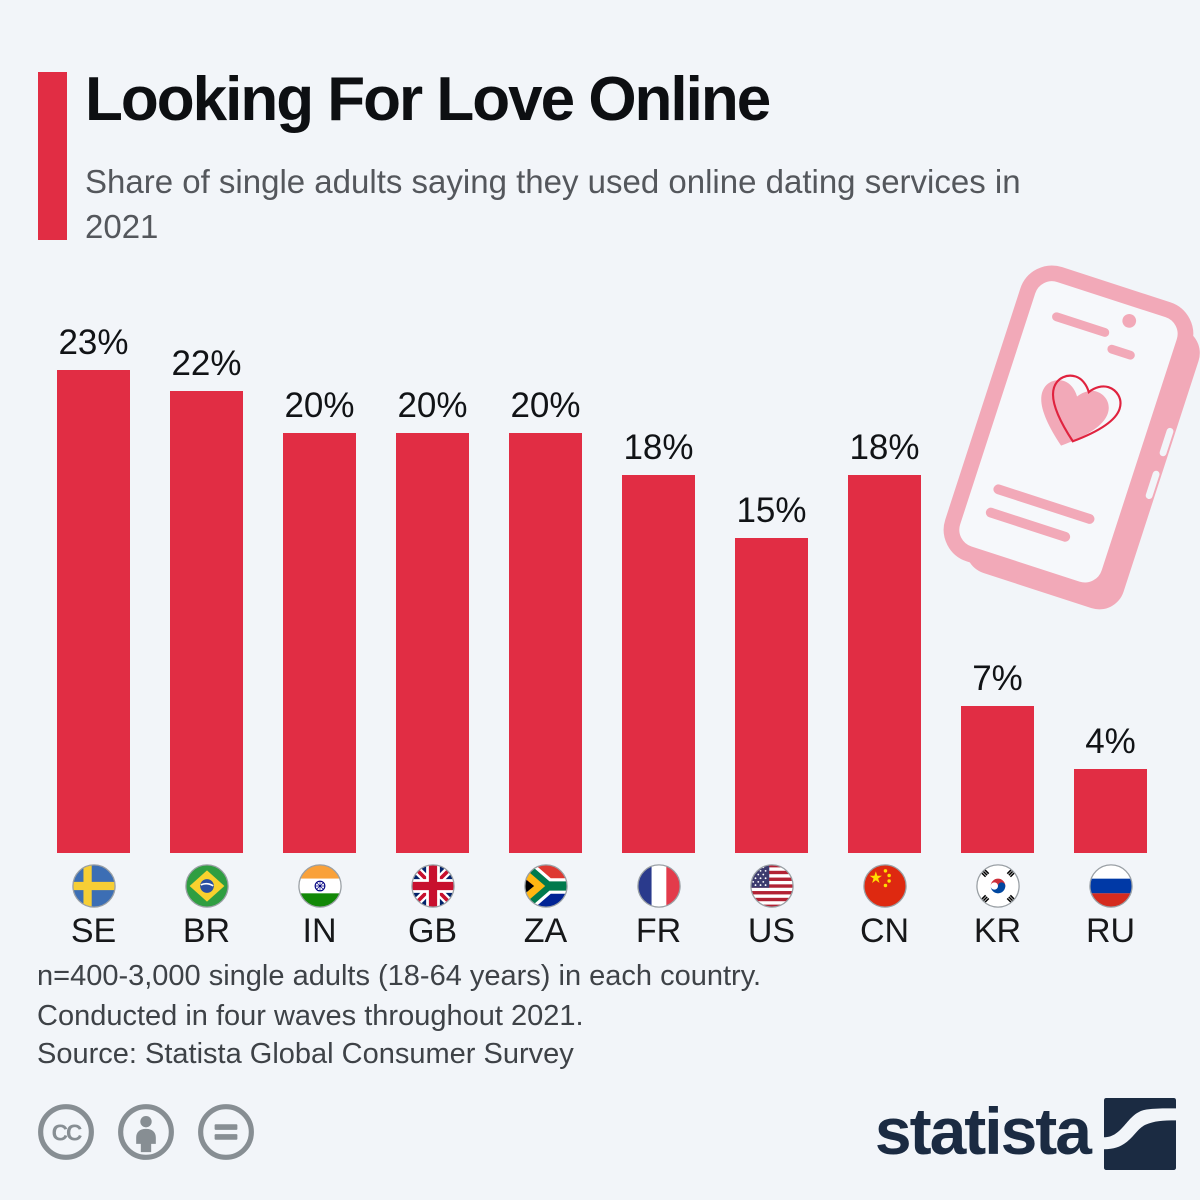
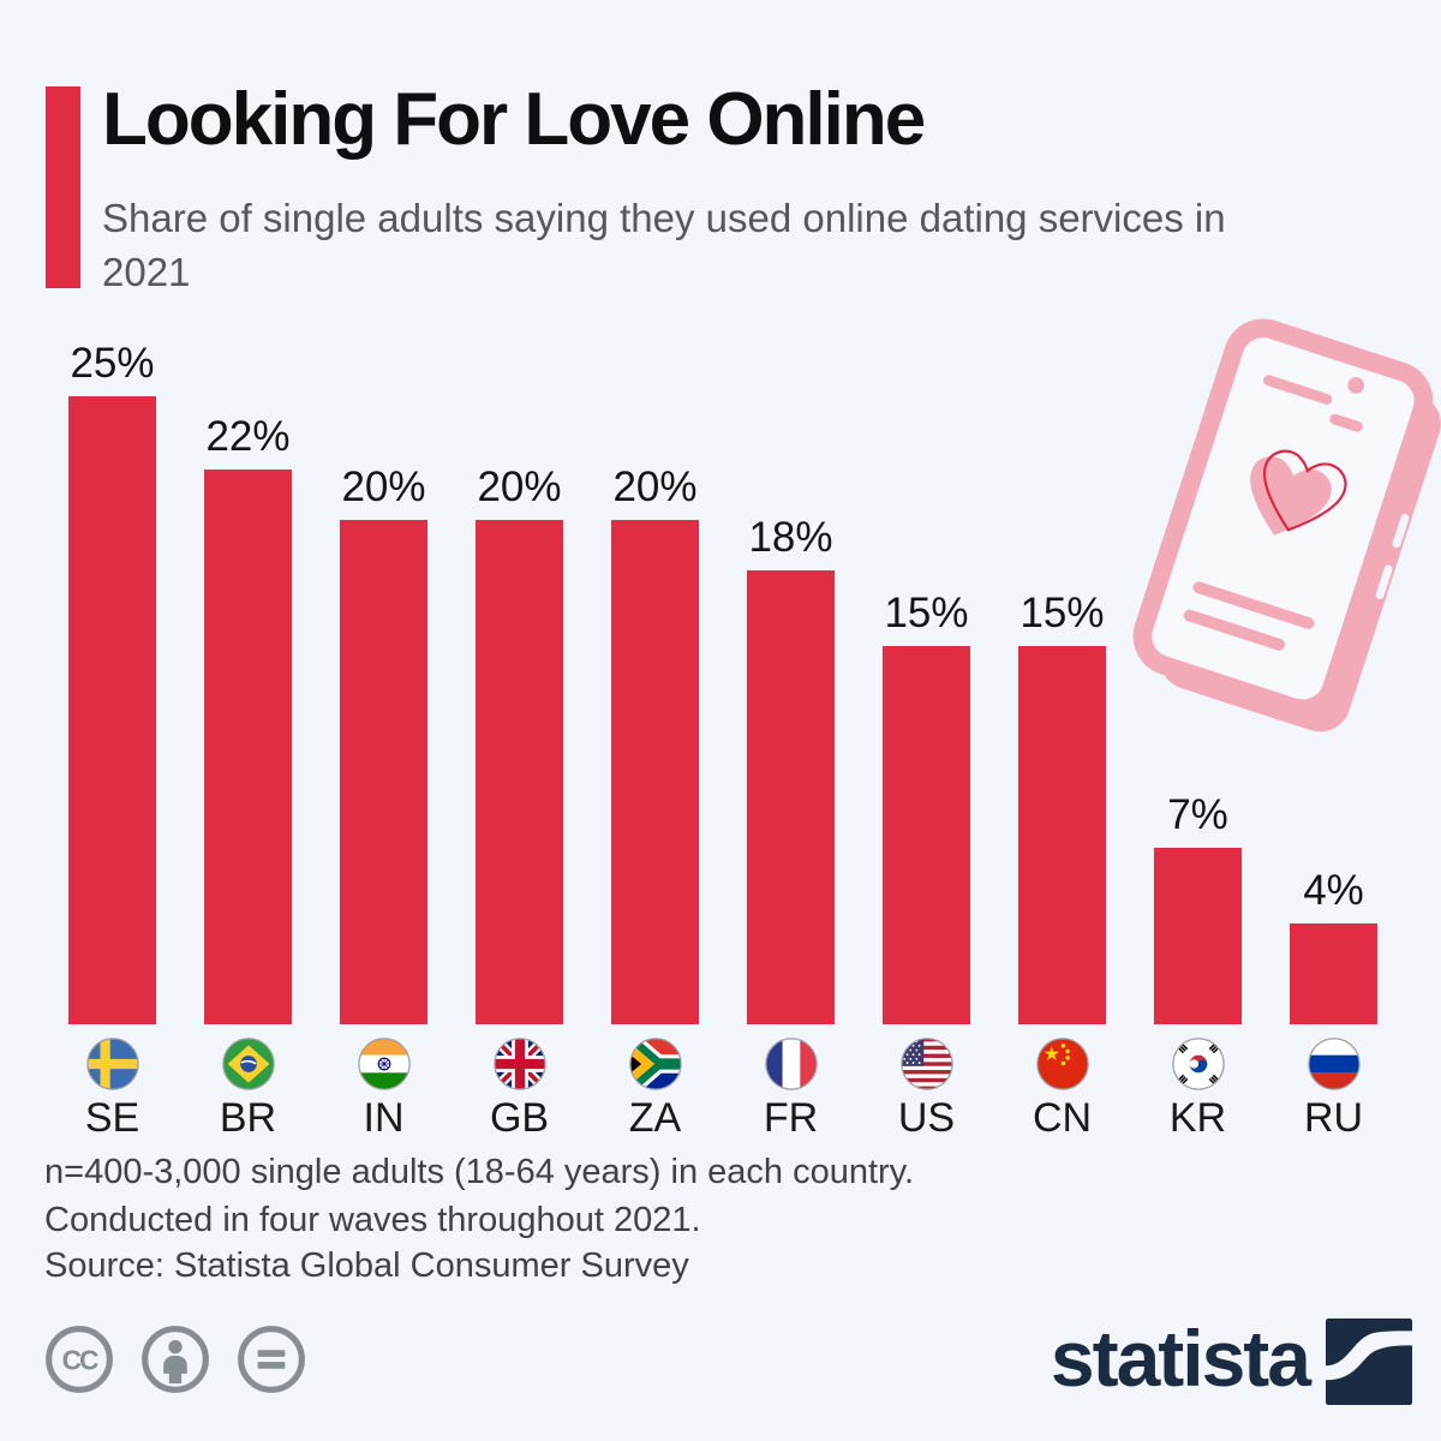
SE: 23% -> 25%
CN: 18% -> 15%
